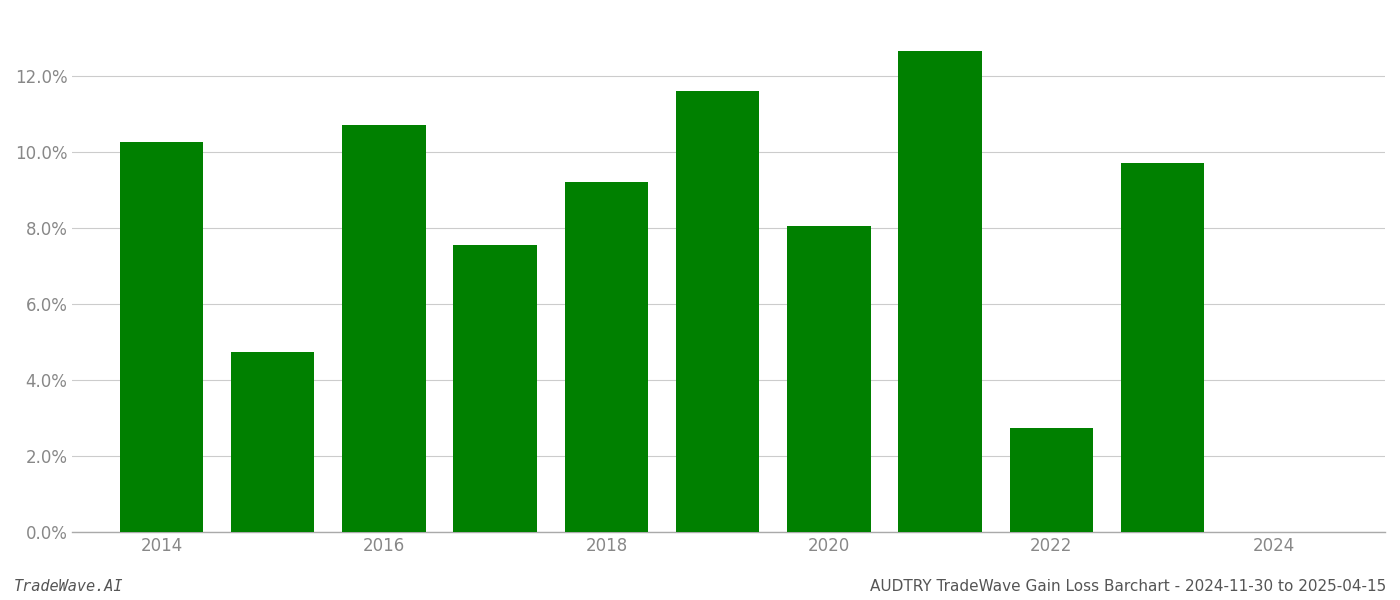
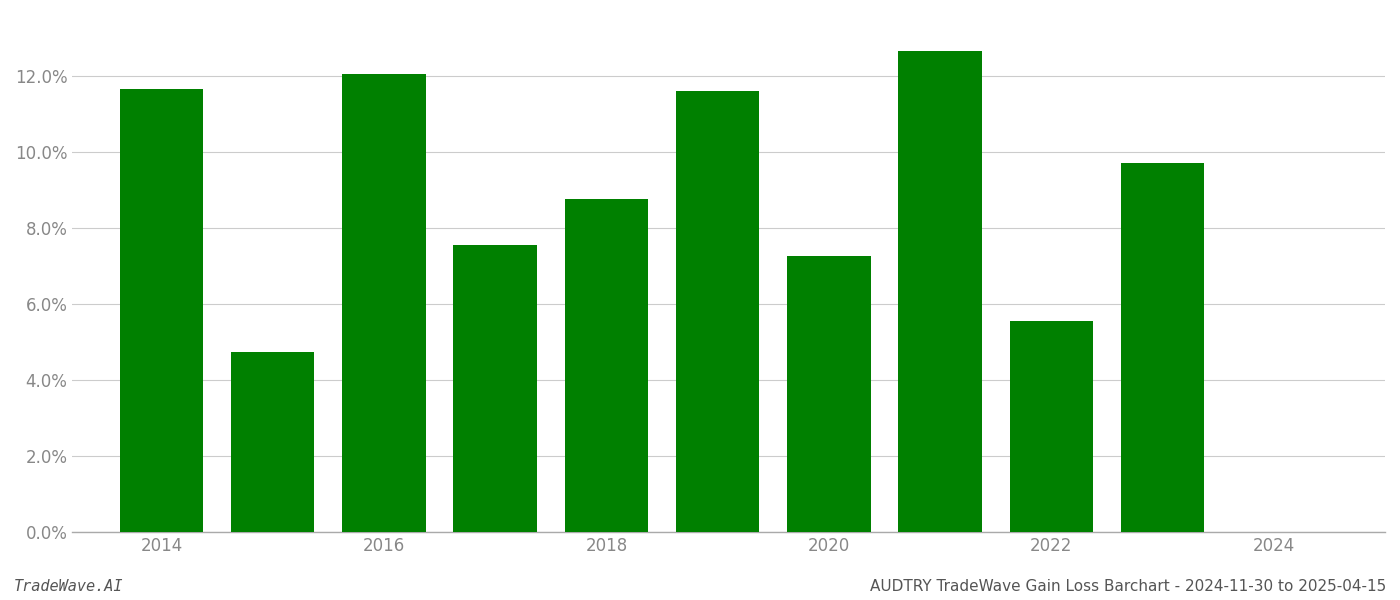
2014: 10.25% -> 11.65%
2016: 10.70% -> 12.05%
2018: 9.20% -> 8.75%
2020: 8.05% -> 7.25%
2022: 2.75% -> 5.55%
